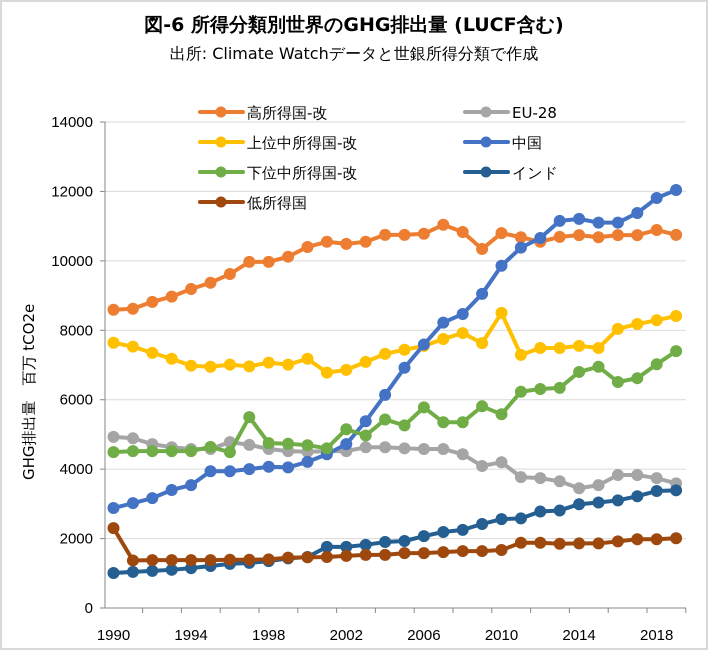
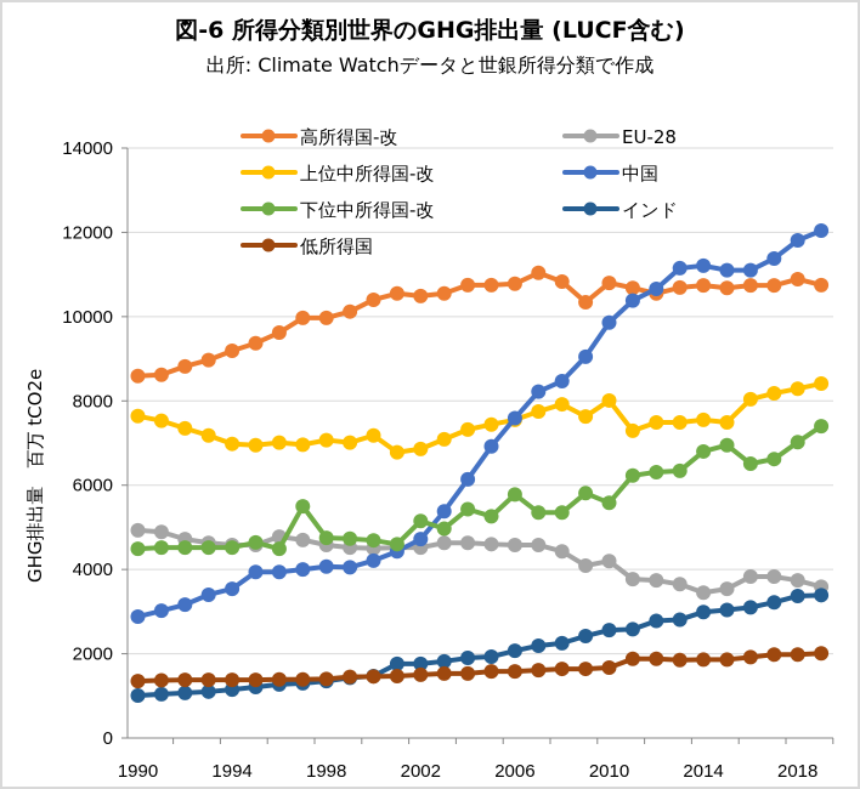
低所得国/1990: 2300 -> 1400
上位中所得国-改/2010: 8500 -> 8000
